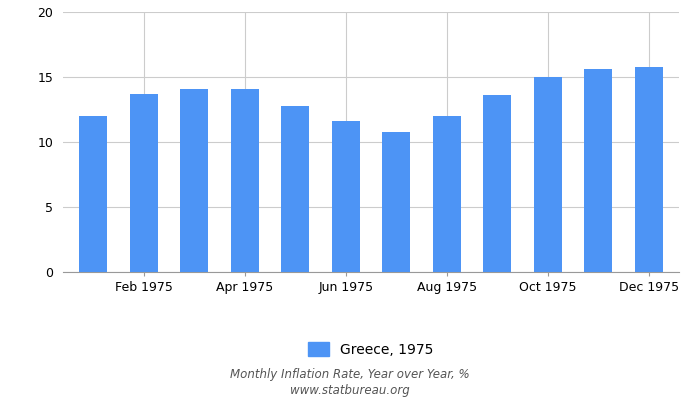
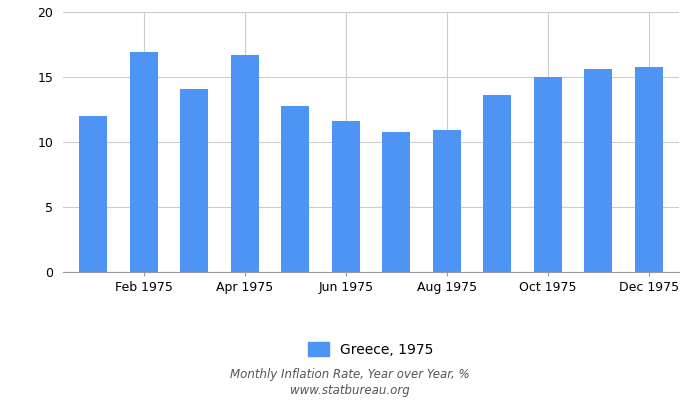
Feb 1975: 13.7 -> 16.9
Apr 1975: 14.1 -> 16.7
Aug 1975: 12.0 -> 10.9
